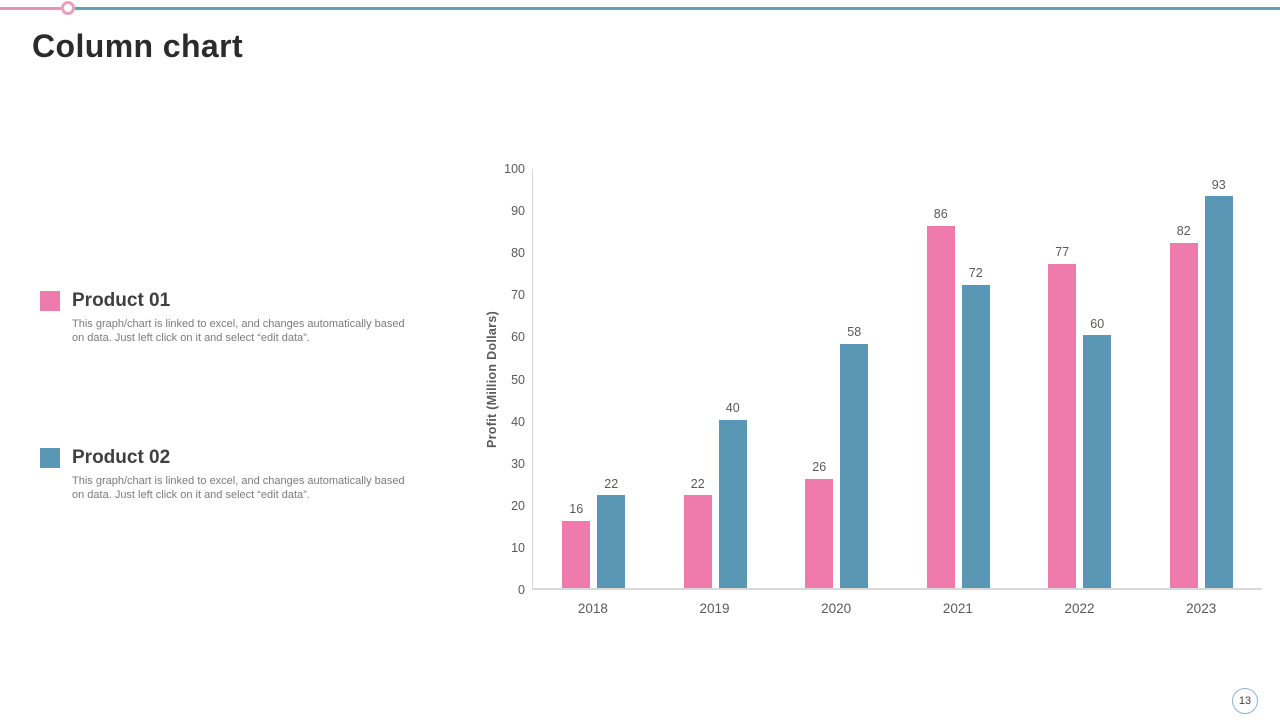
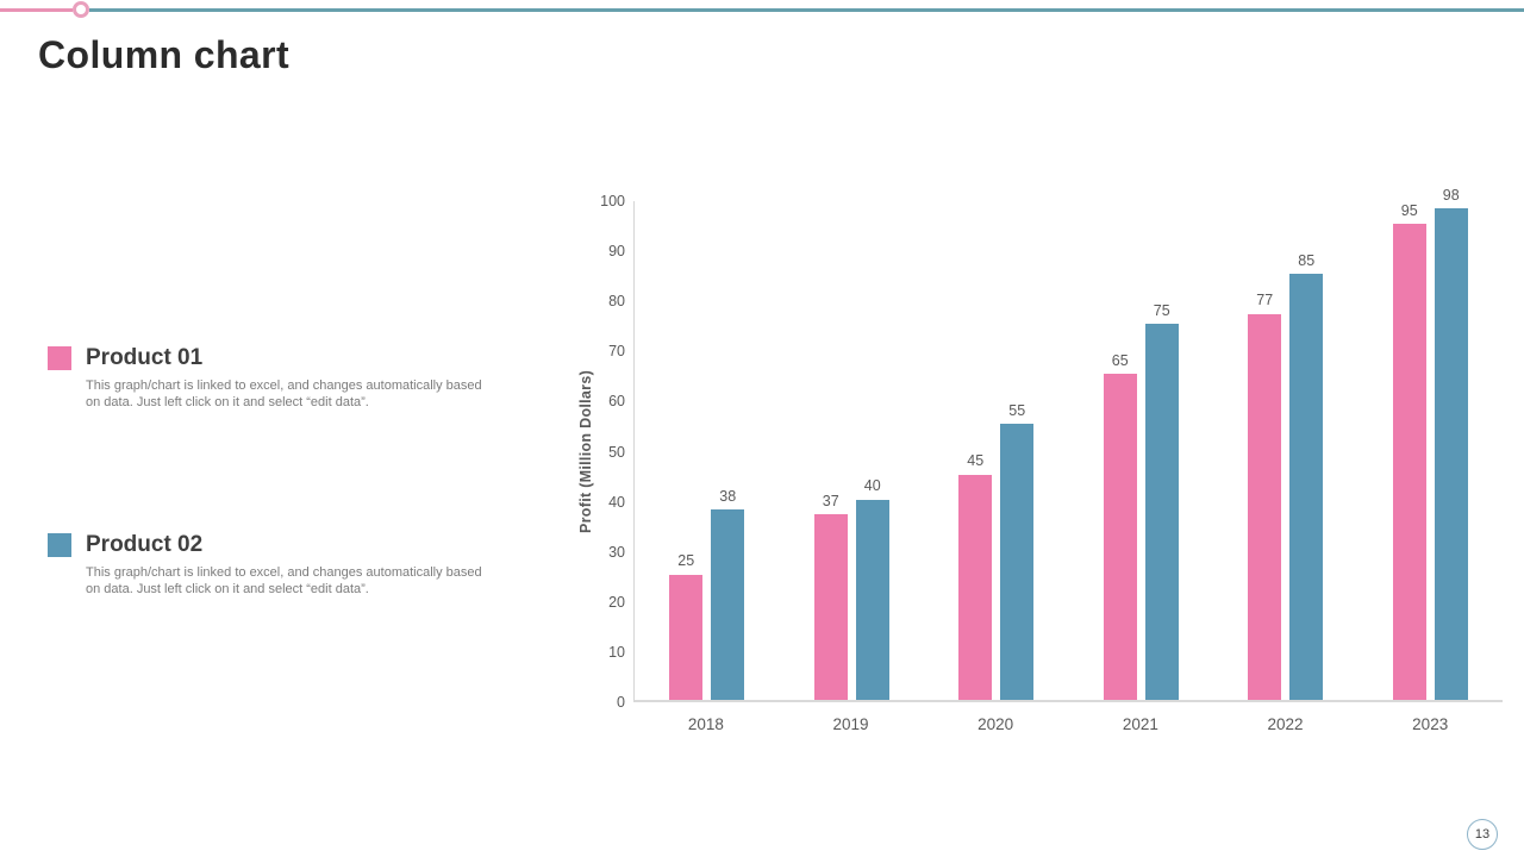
Product 01/2018: 16 -> 25
Product 02/2018: 22 -> 38
Product 01/2019: 22 -> 37
Product 01/2020: 26 -> 45
Product 02/2020: 58 -> 55
Product 01/2021: 86 -> 65
Product 02/2021: 72 -> 75
Product 02/2022: 60 -> 85
Product 01/2023: 82 -> 95
Product 02/2023: 93 -> 98
